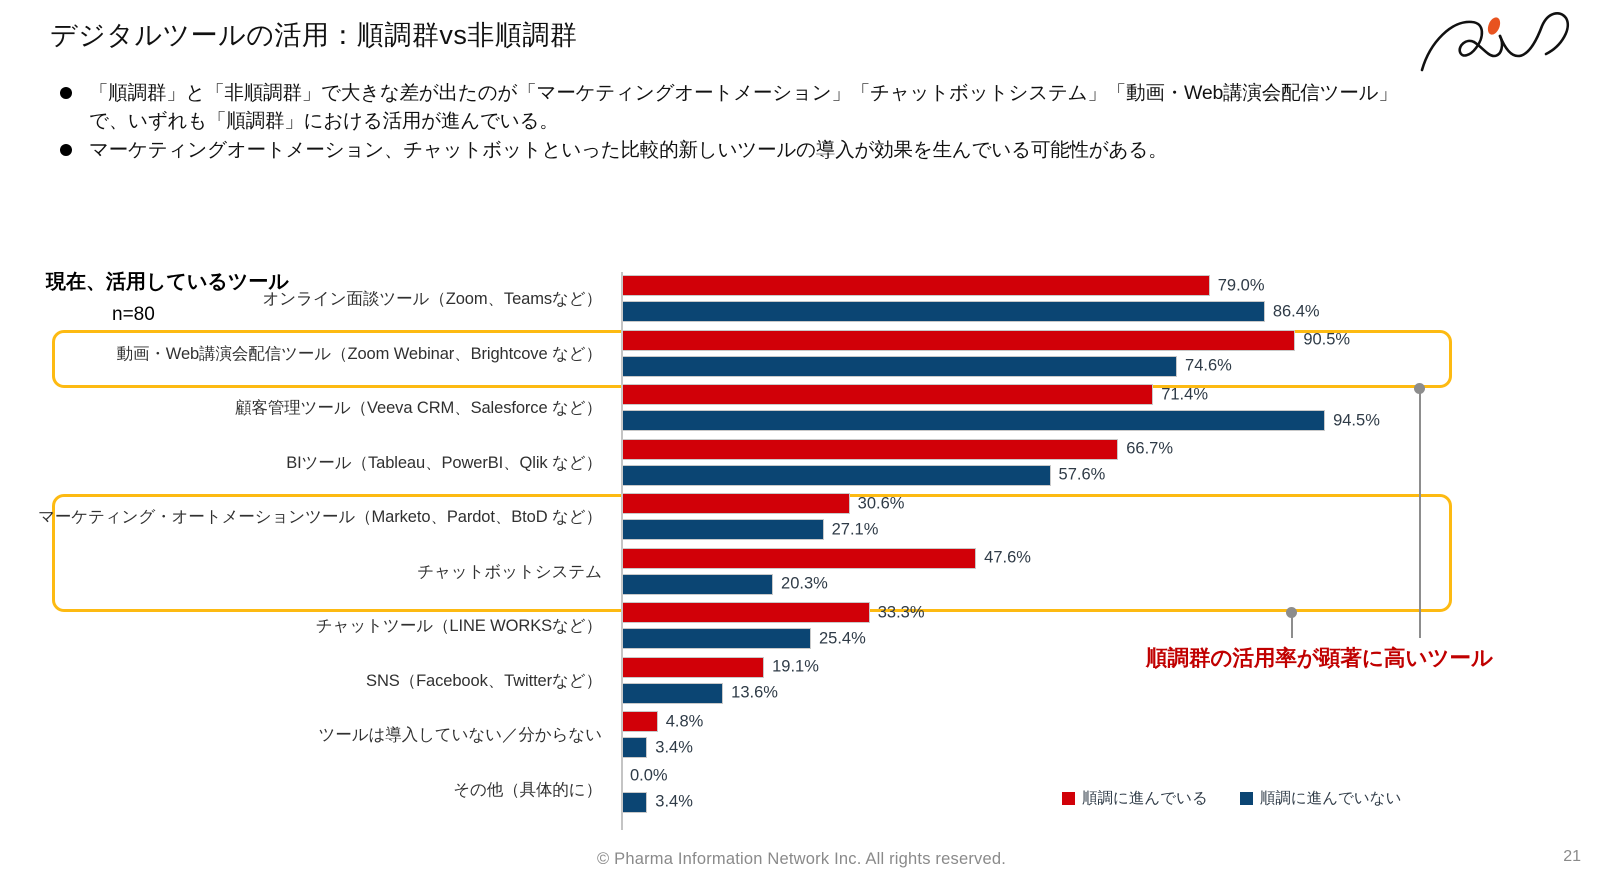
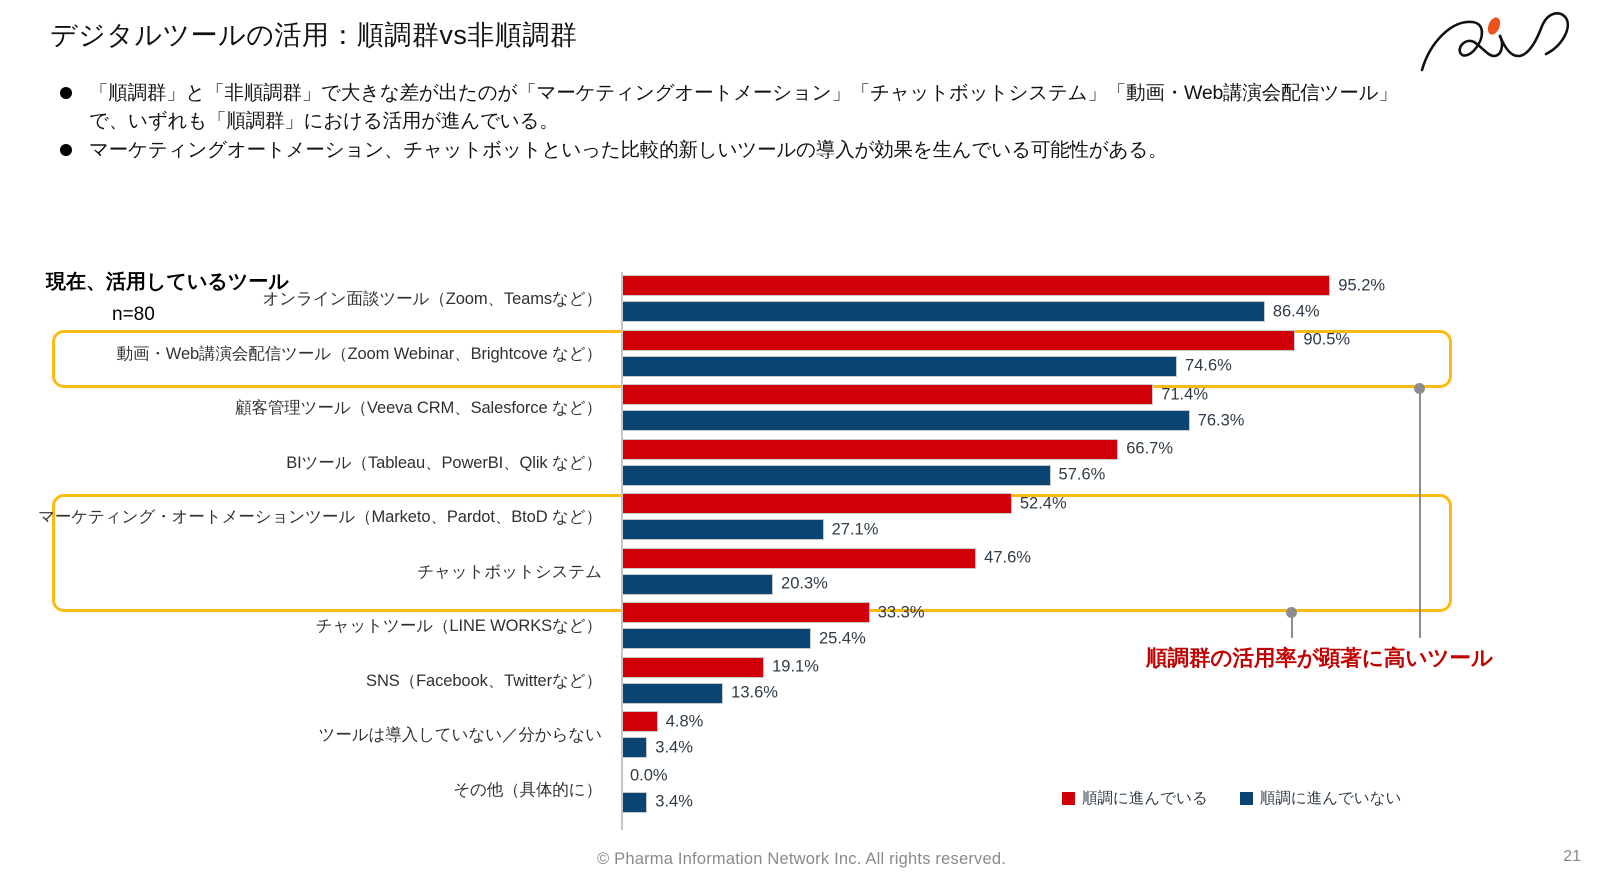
順調に進んでいる/オンライン面談ツール（Zoom、Teamsなど）: 79.0% -> 95.2%
順調に進んでいない/顧客管理ツール（Veeva CRM、Salesforce など）: 94.5% -> 76.3%
順調に進んでいる/マーケティング・オートメーションツール（Marketo、Pardot、BtoD など）: 30.6% -> 52.4%
